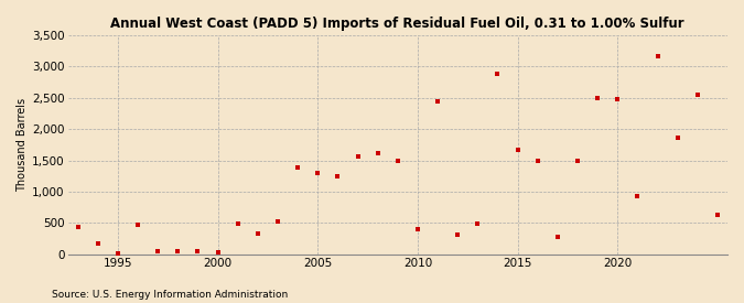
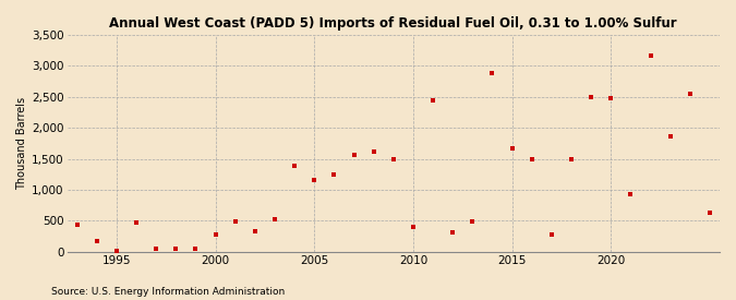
2000: 30 -> 280
2005: 1,290 -> 1,160
